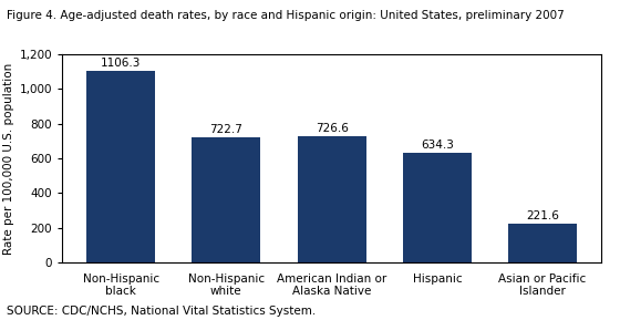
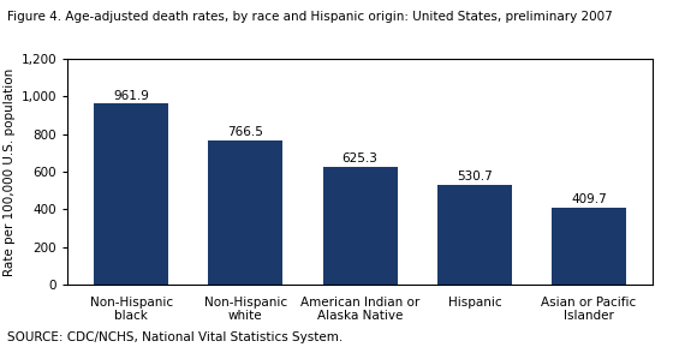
Non-Hispanic black: 1106.3 -> 961.9
Non-Hispanic white: 722.7 -> 766.5
American Indian or Alaska Native: 726.6 -> 625.3
Hispanic: 634.3 -> 530.7
Asian or Pacific Islander: 221.6 -> 409.7
